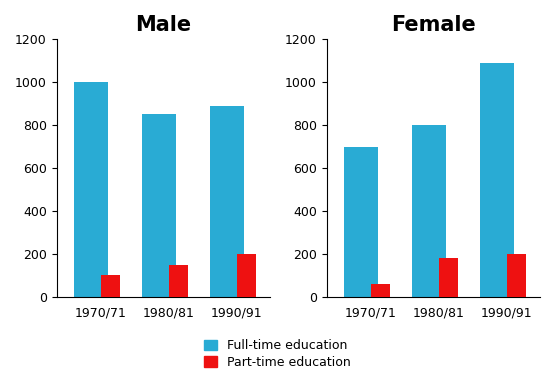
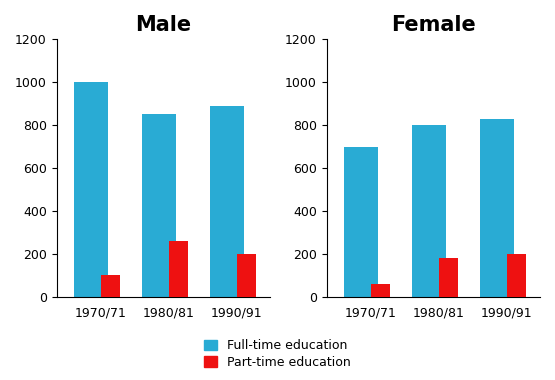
Male/Part-time education/1980/81: 150 -> 260
Female/Full-time education/1990/91: 1090 -> 830
